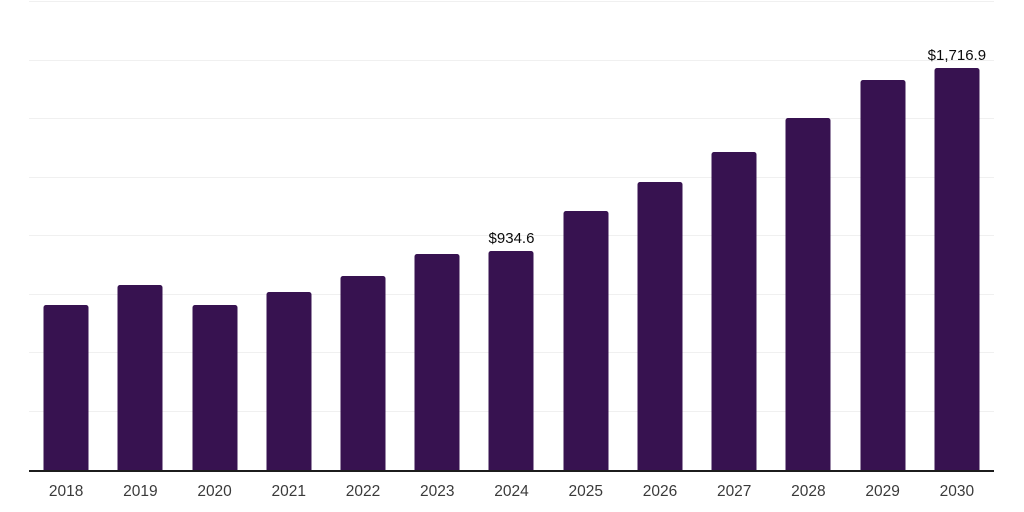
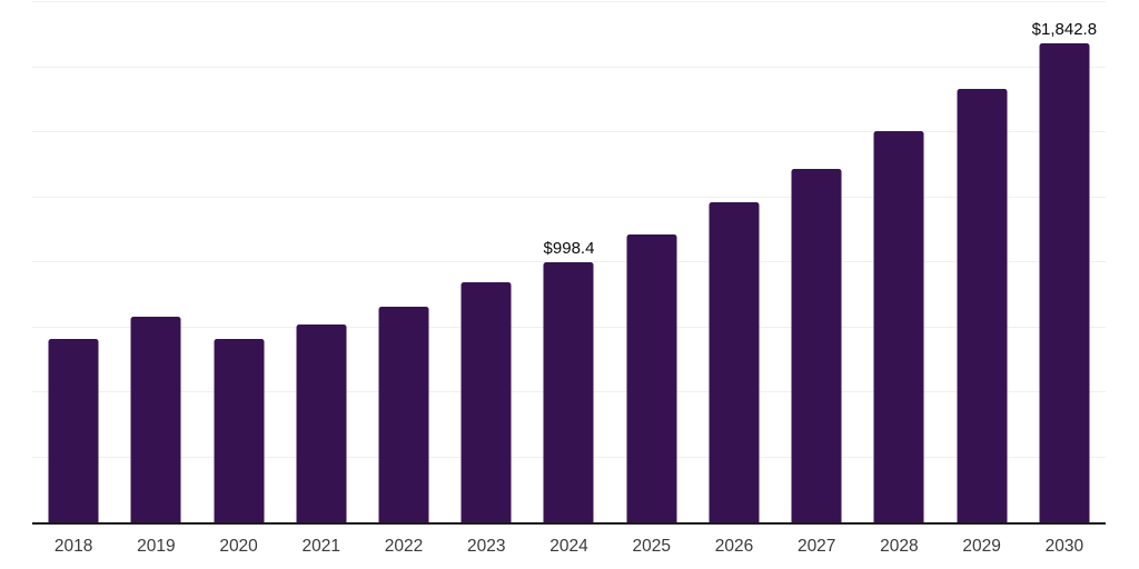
2024: $934.6 -> $998.4
2030: $1,716.9 -> $1,842.8
